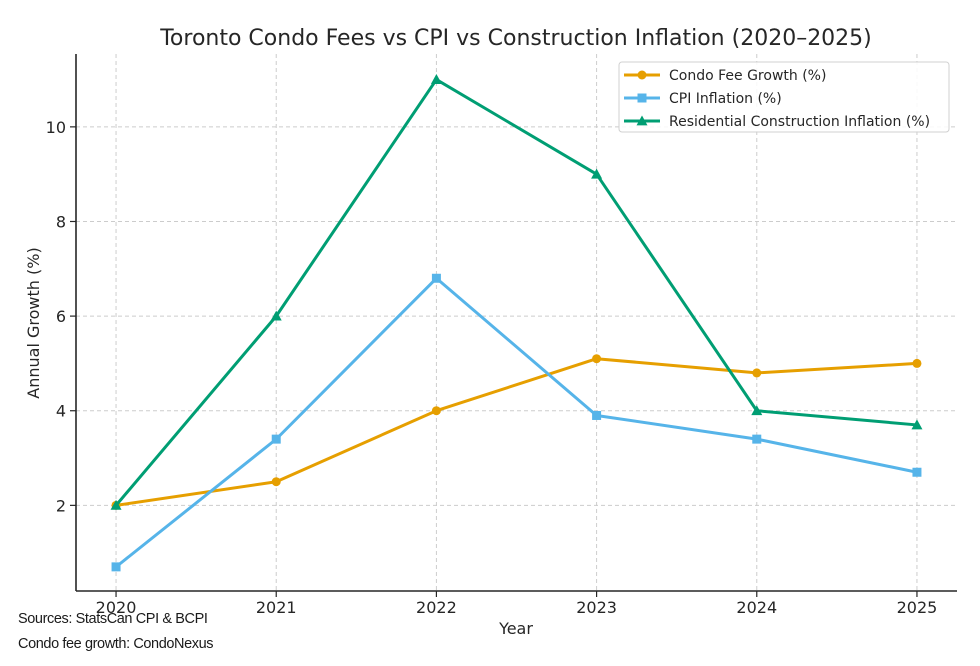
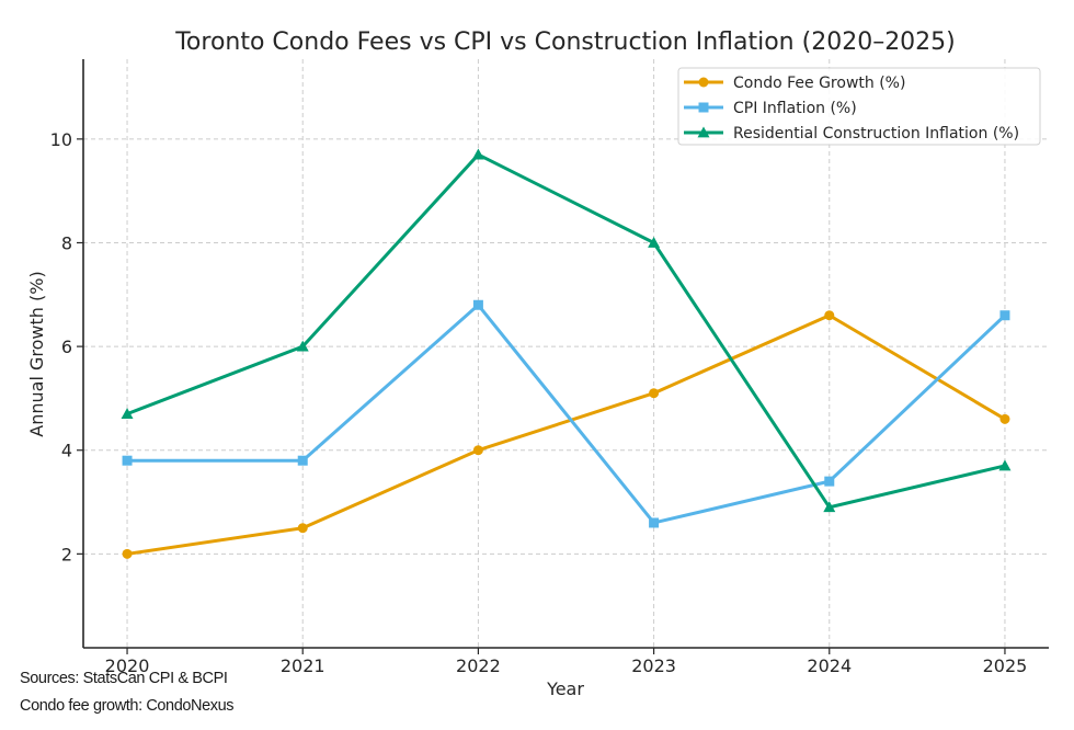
CPI Inflation (%)/2020: 0.7 -> 3.8
Residential Construction Inflation (%)/2020: 2.0 -> 4.7
CPI Inflation (%)/2021: 3.4 -> 3.8
Residential Construction Inflation (%)/2022: 11.0 -> 9.7
CPI Inflation (%)/2023: 3.9 -> 2.6
Residential Construction Inflation (%)/2023: 9.0 -> 8.0
Condo Fee Growth (%)/2024: 4.8 -> 6.6
Residential Construction Inflation (%)/2024: 4.0 -> 2.9
Condo Fee Growth (%)/2025: 5.0 -> 4.6
CPI Inflation (%)/2025: 2.7 -> 6.6
